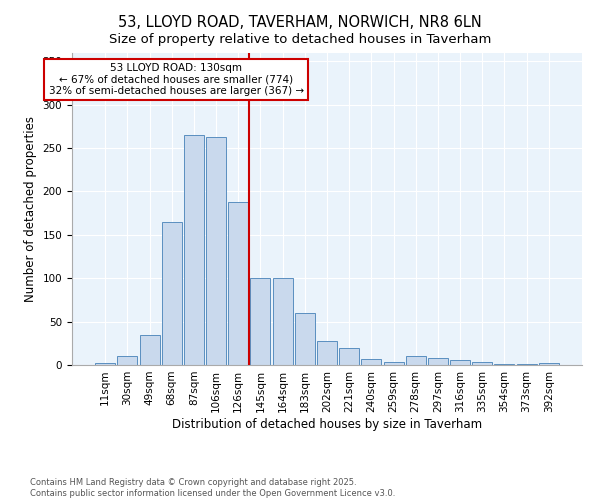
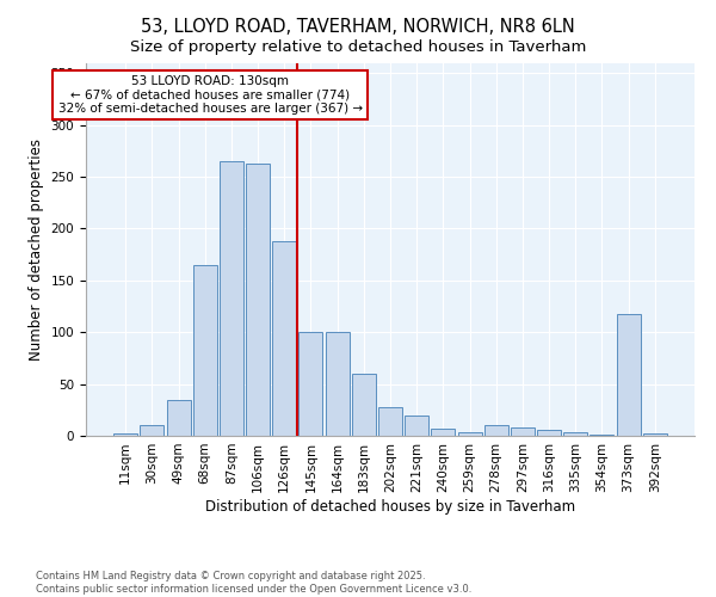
373sqm: 1 -> 118
